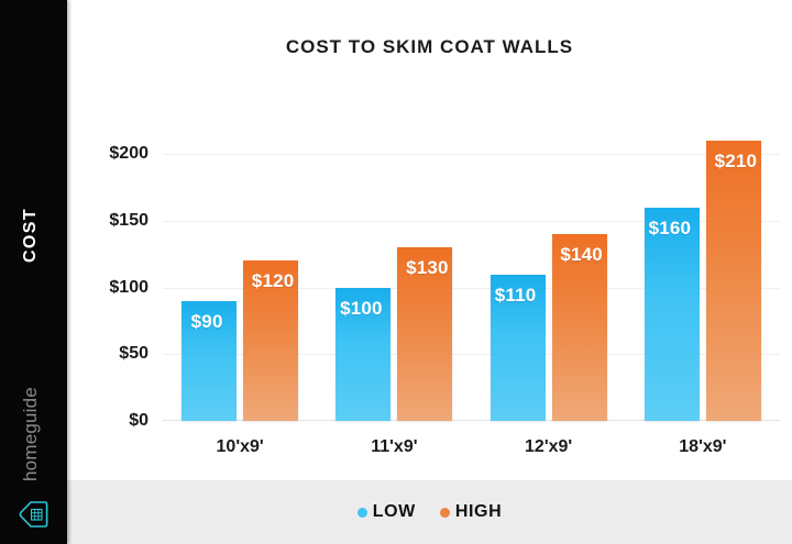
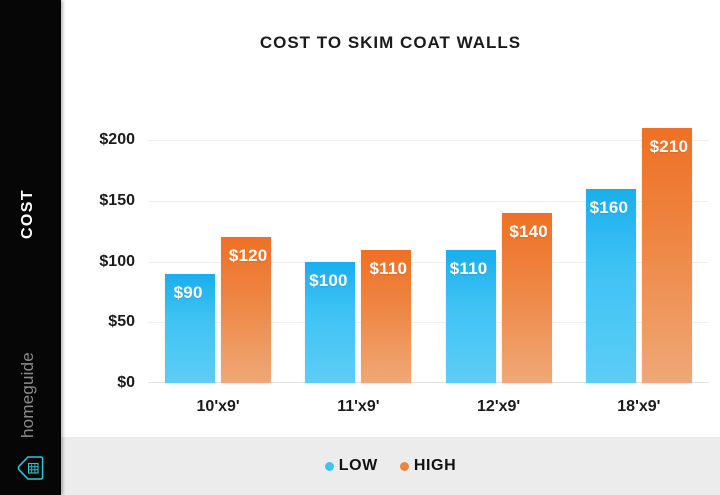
HIGH/11'x9': $130 -> $110
